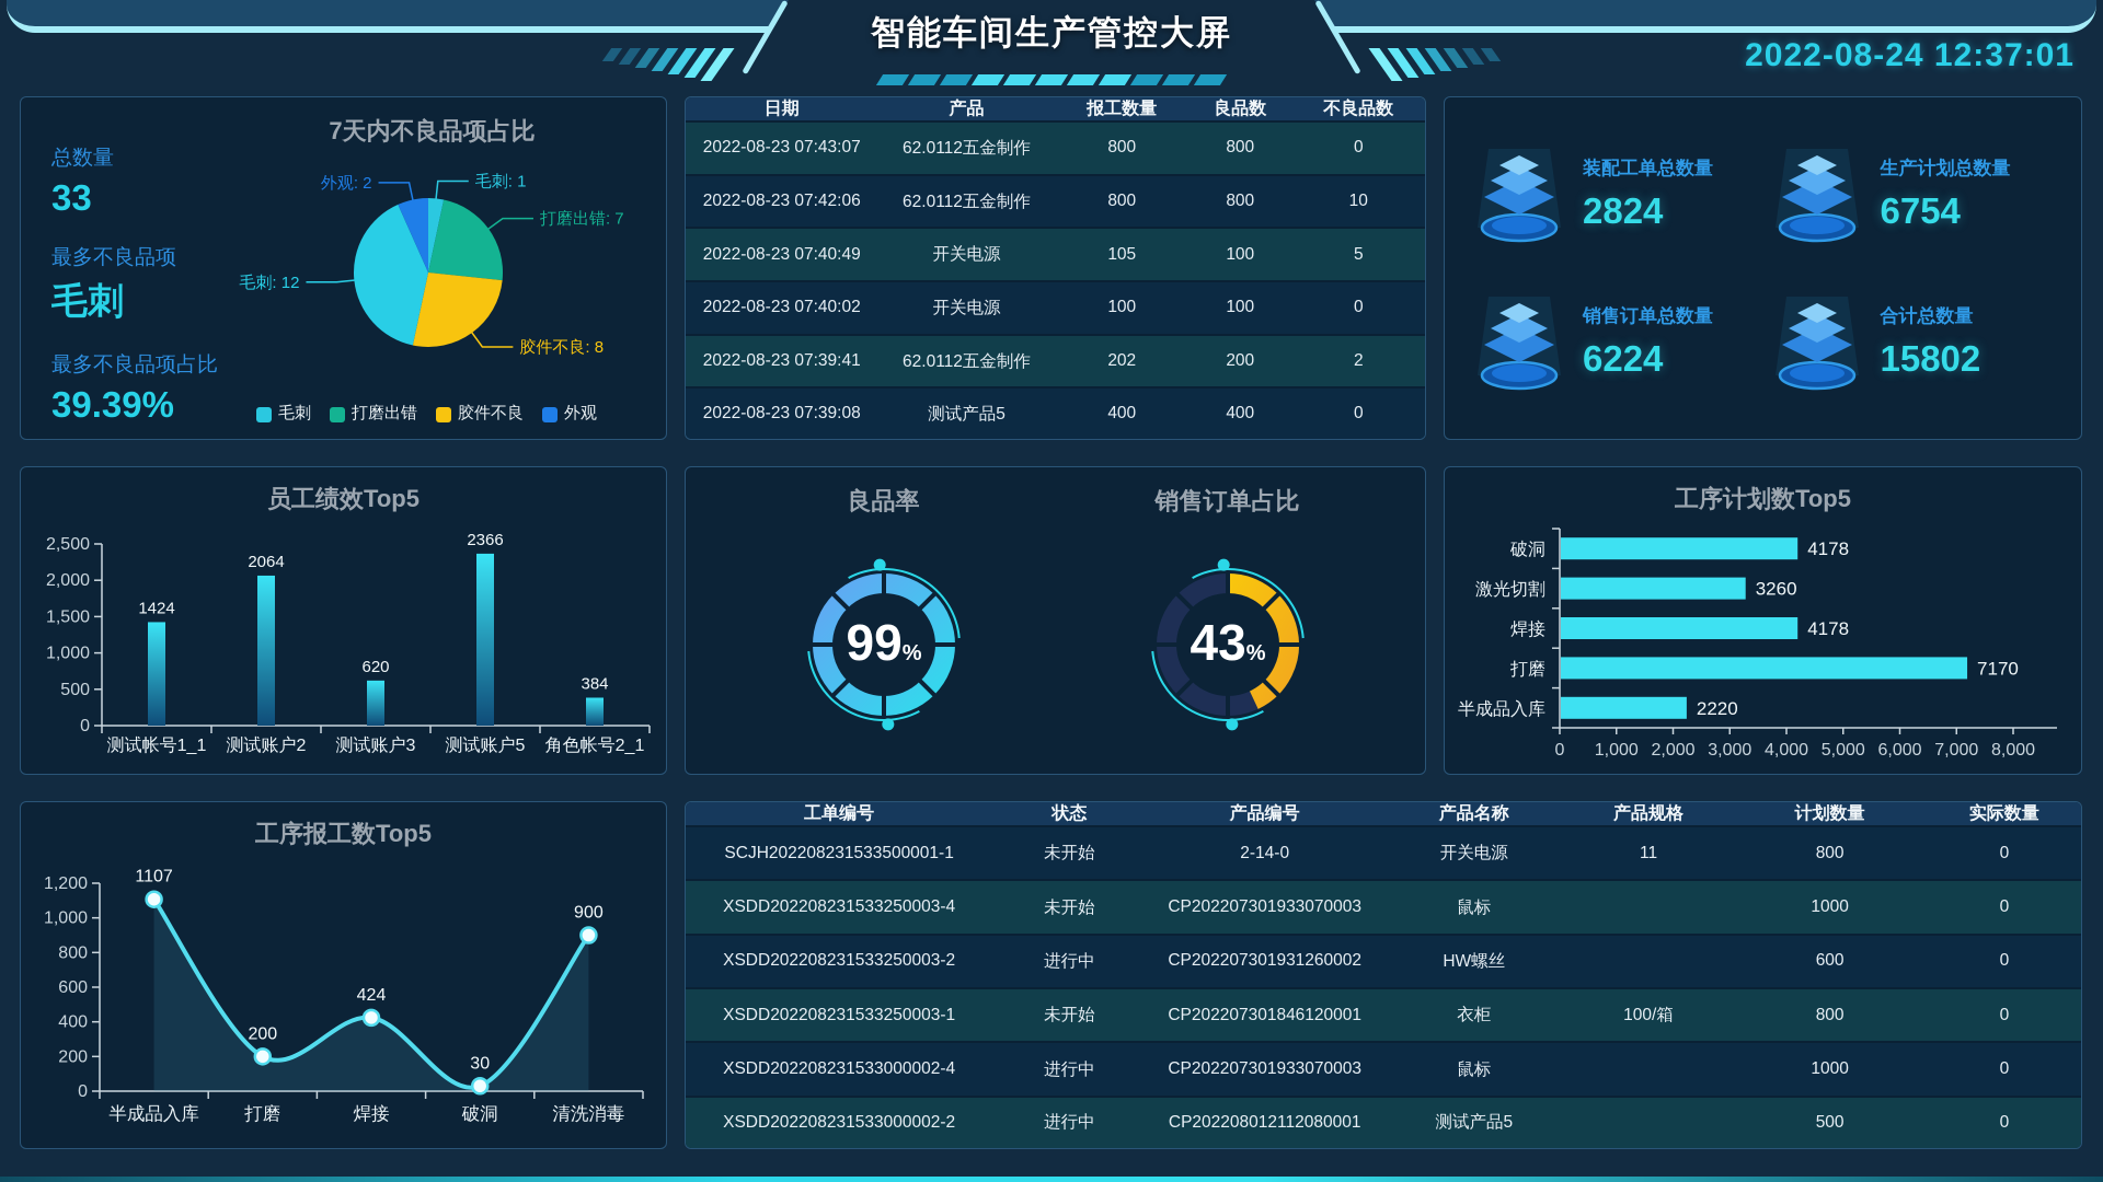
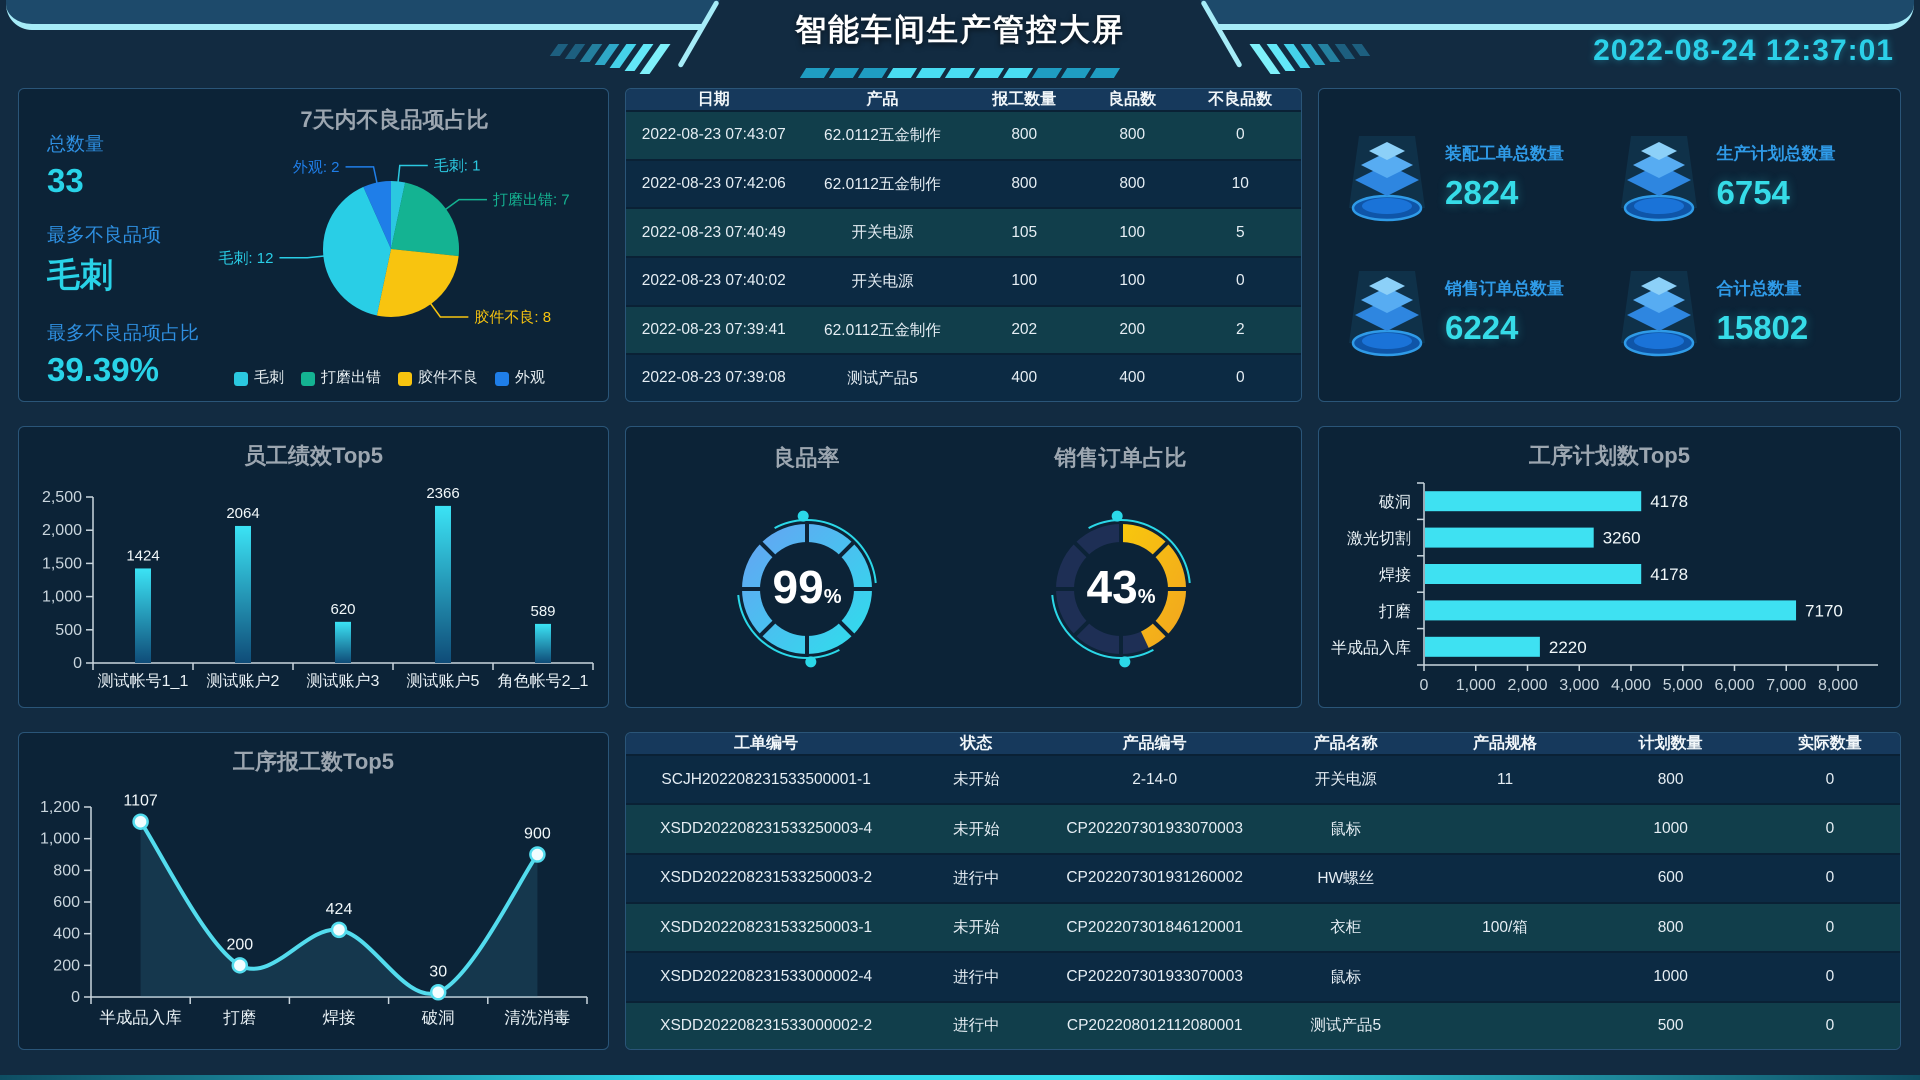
员工绩效Top5/角色帐号2_1: 384 -> 589
